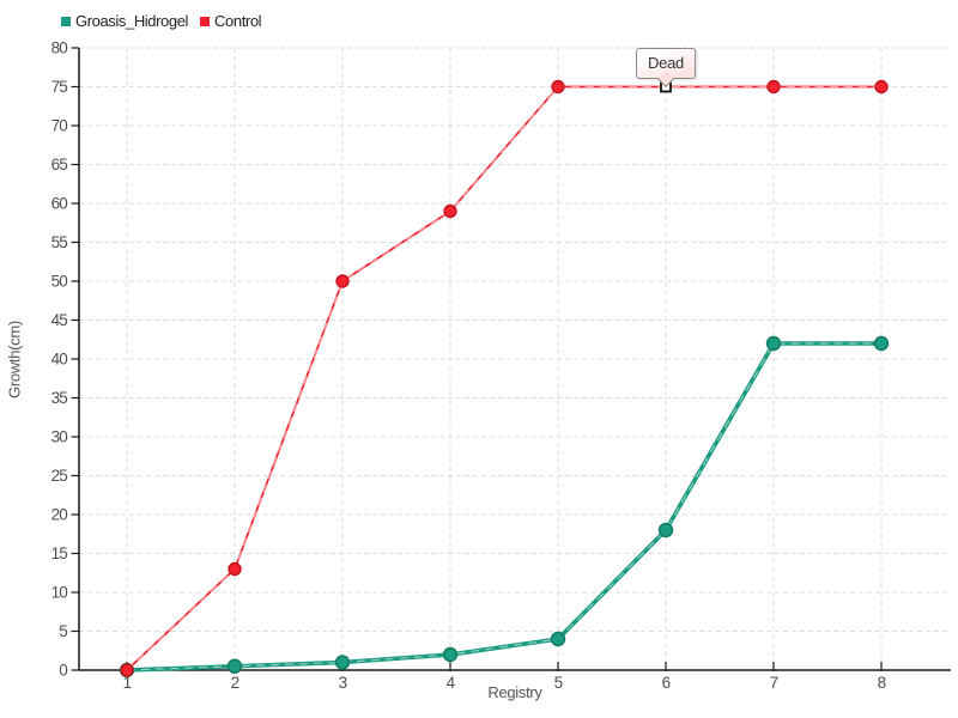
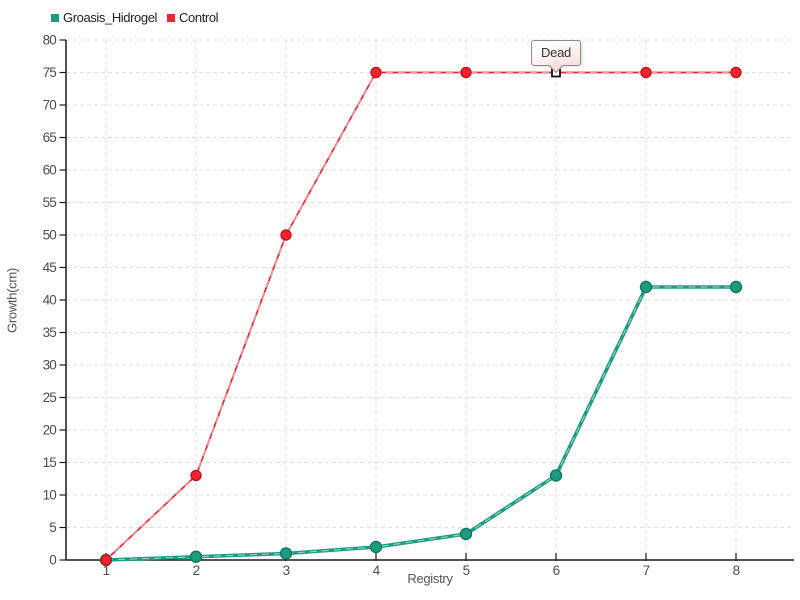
Control/4: 59 -> 75
Groasis_Hidrogel/6: 18 -> 13
